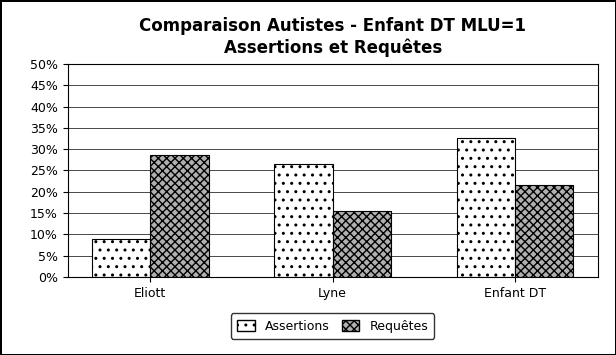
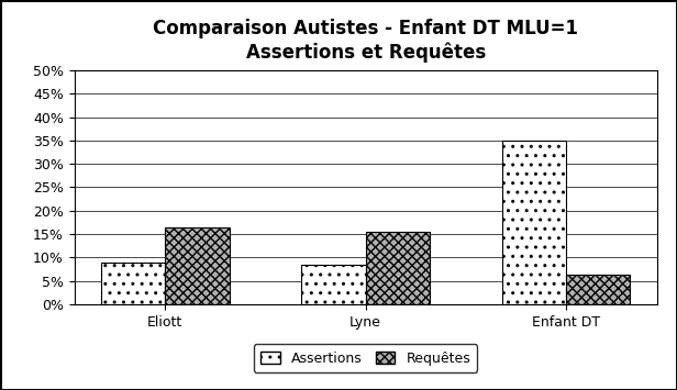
Requêtes/Eliott: 28.5% -> 16.5%
Assertions/Lyne: 26.5% -> 8.5%
Assertions/Enfant DT: 32.5% -> 35.0%
Requêtes/Enfant DT: 21.5% -> 6.3%
